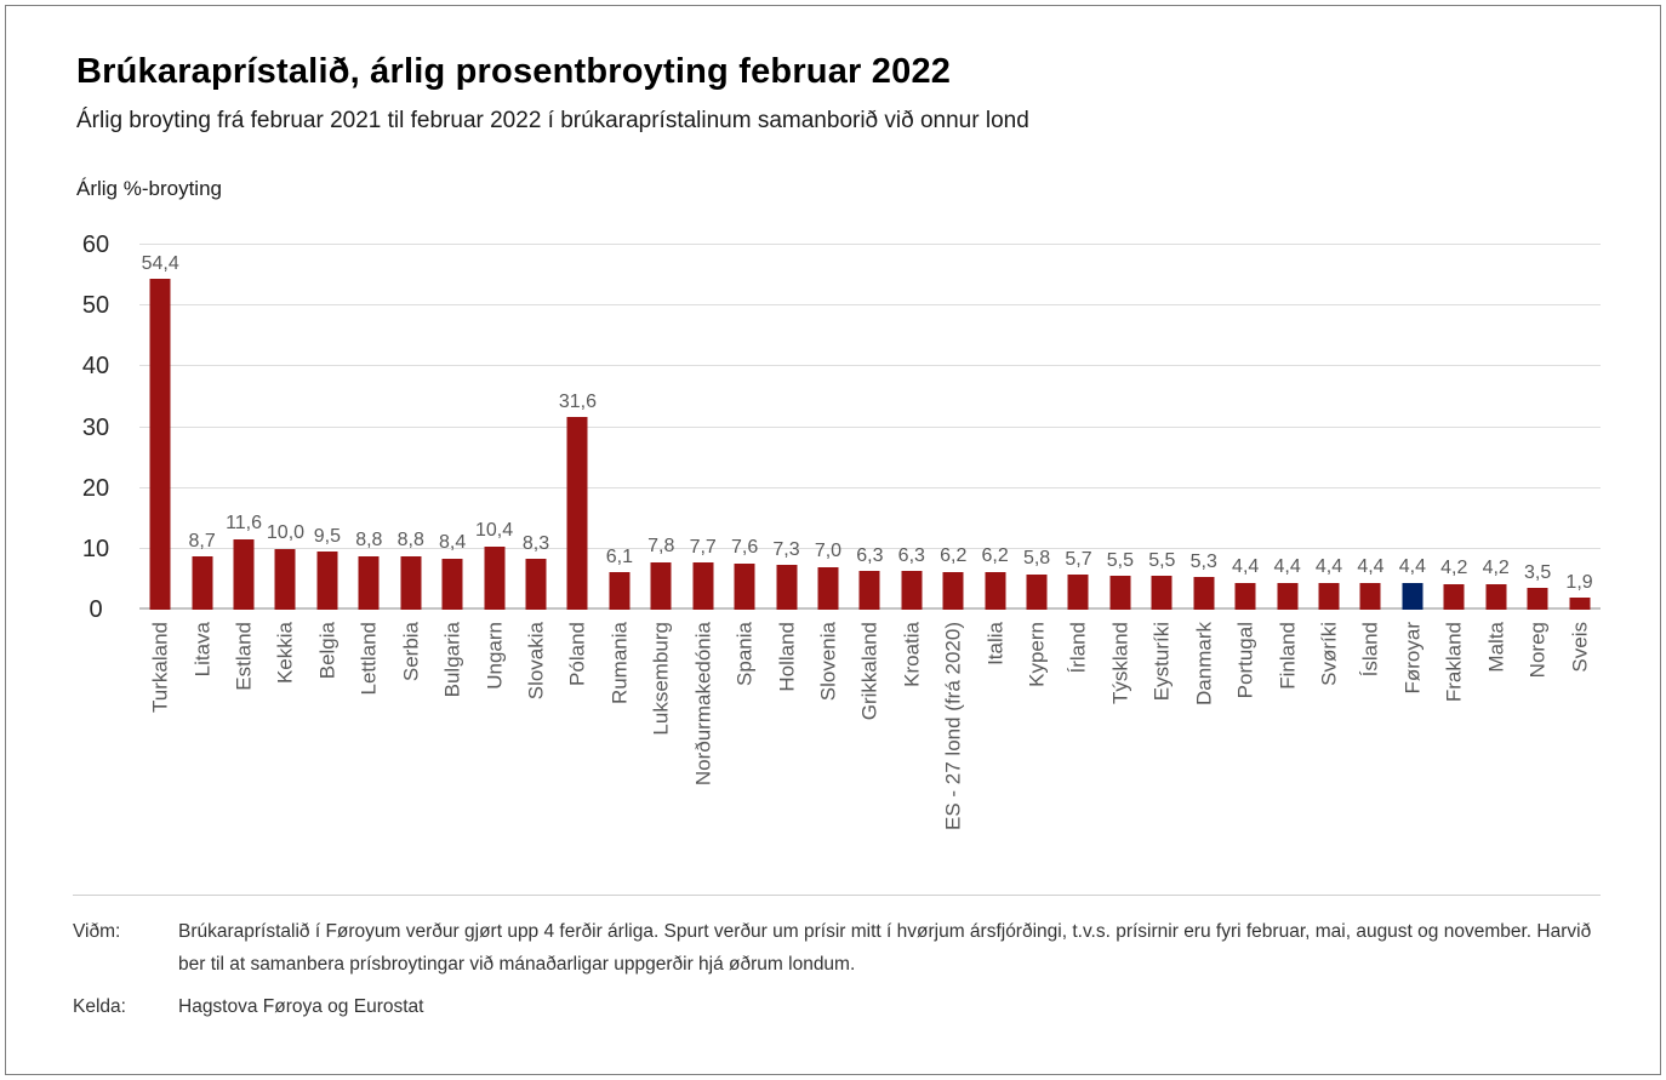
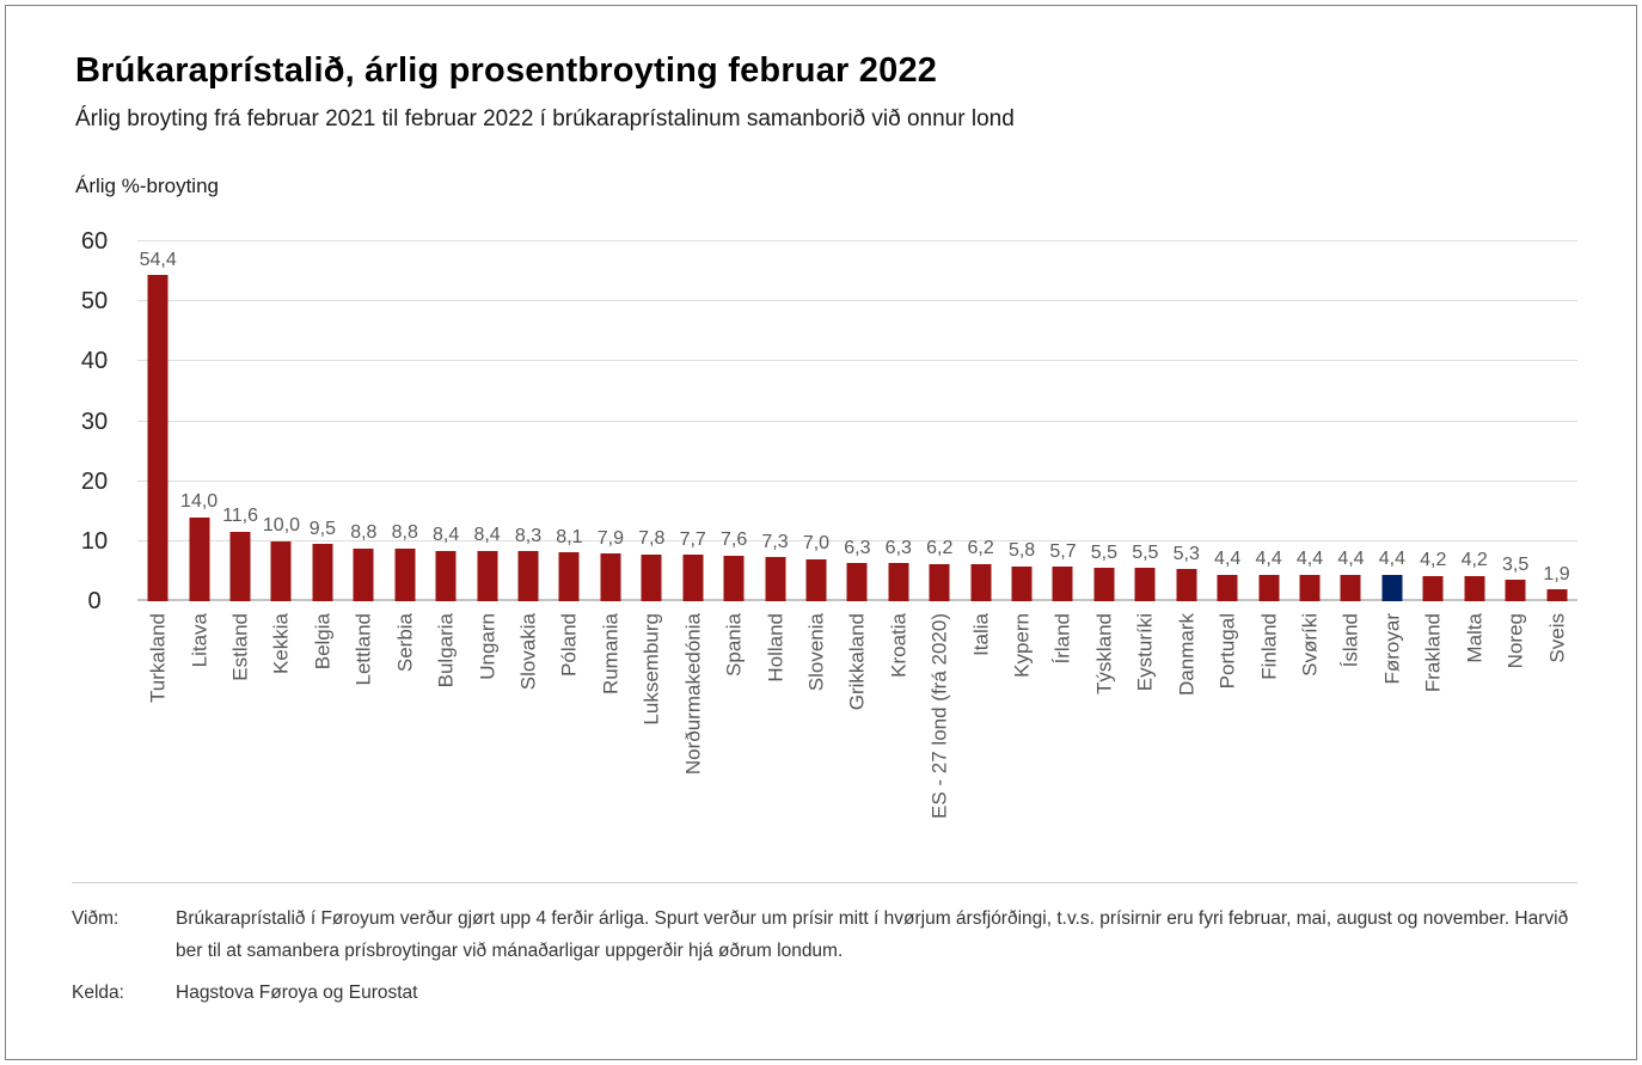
Litava: 8,7 -> 14,0
Ungarn: 10,4 -> 8,4
Póland: 31,6 -> 8,1
Rumania: 6,1 -> 7,9
